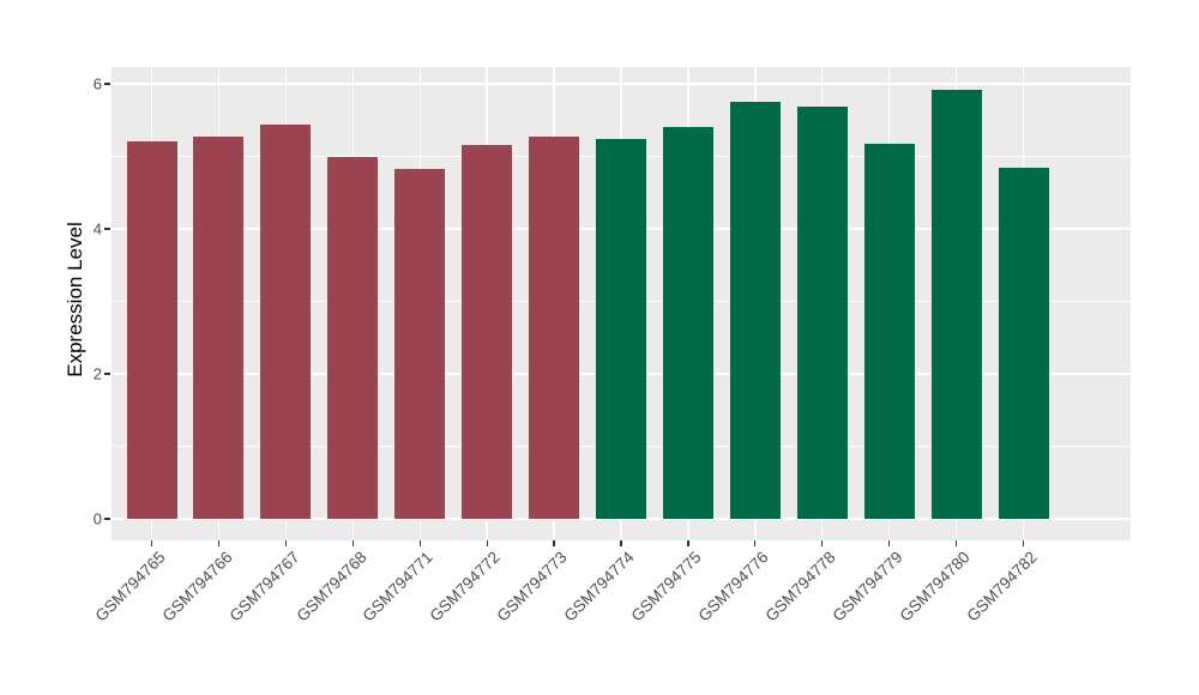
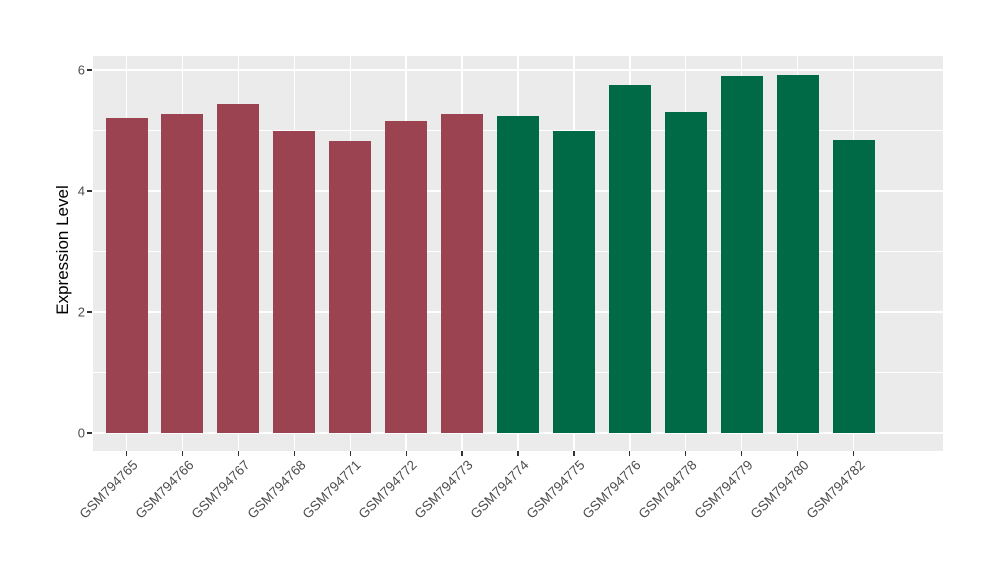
GSM794775: 5.4 -> 5.0
GSM794778: 5.7 -> 5.3
GSM794779: 5.2 -> 5.9
